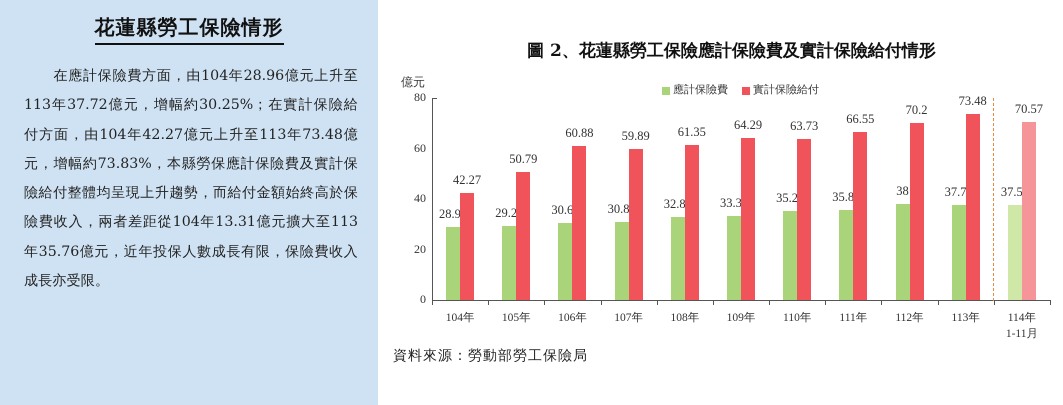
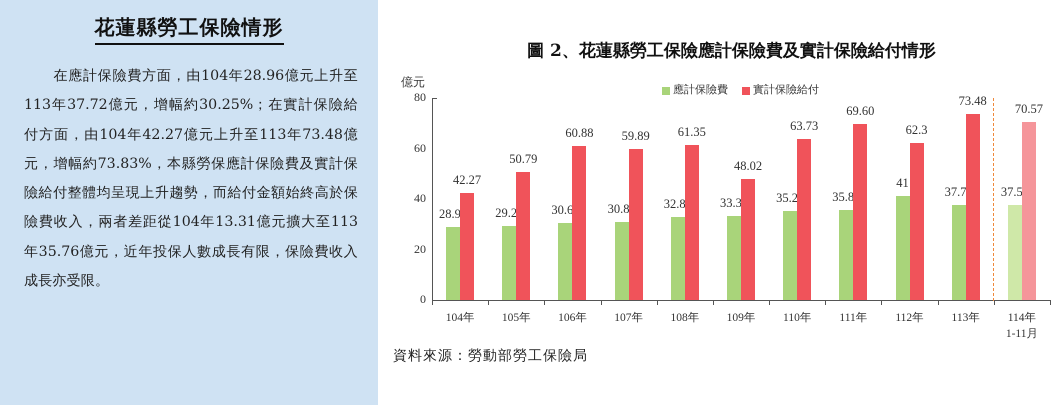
實計保險給付/109年: 64.29 -> 48.02
實計保險給付/111年: 66.55 -> 69.60
應計保險費/112年: 38 -> 41
實計保險給付/112年: 70.2 -> 62.3
